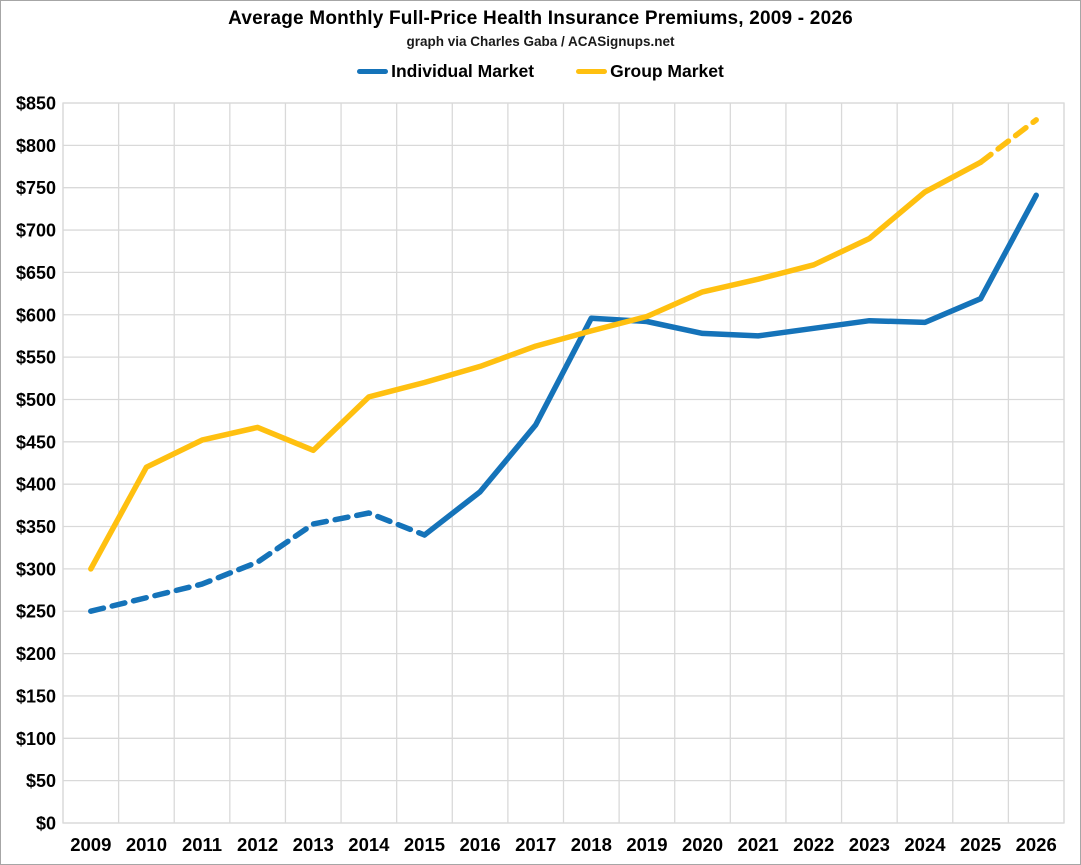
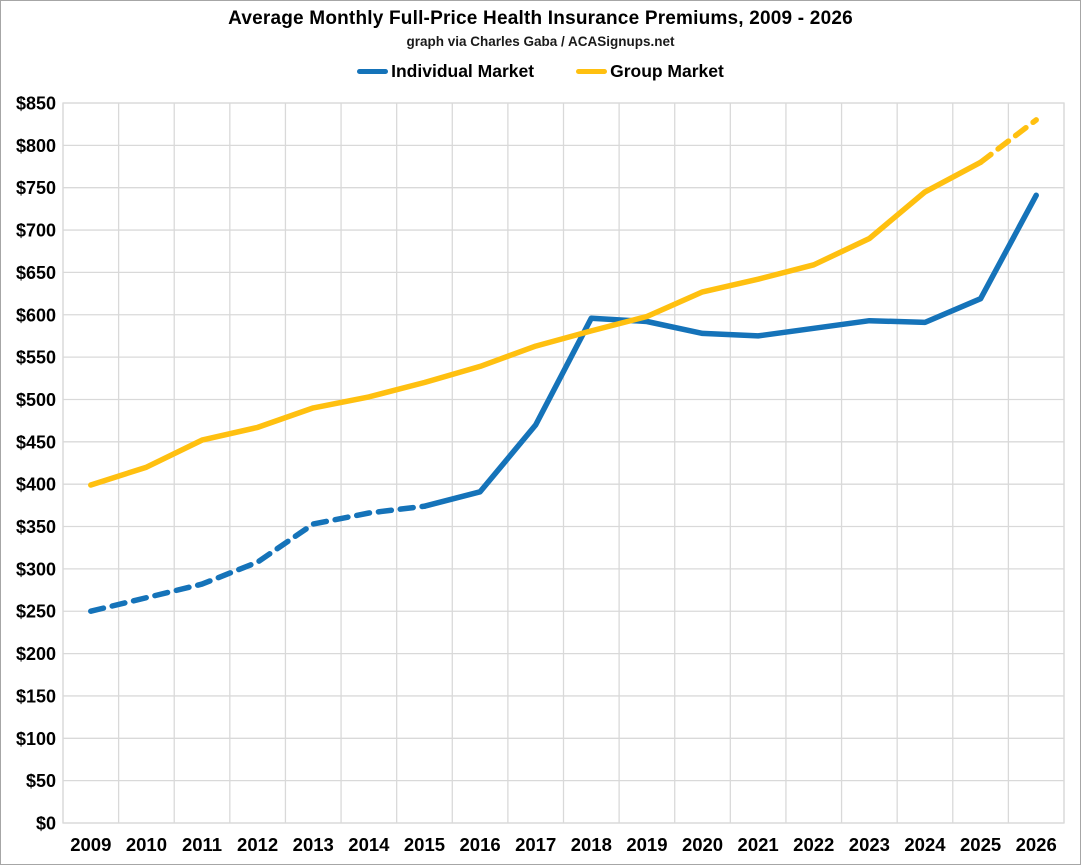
Group Market/2009: $300 -> $400
Group Market/2013: $440 -> $490
Individual Market/2015: $340 -> $370
